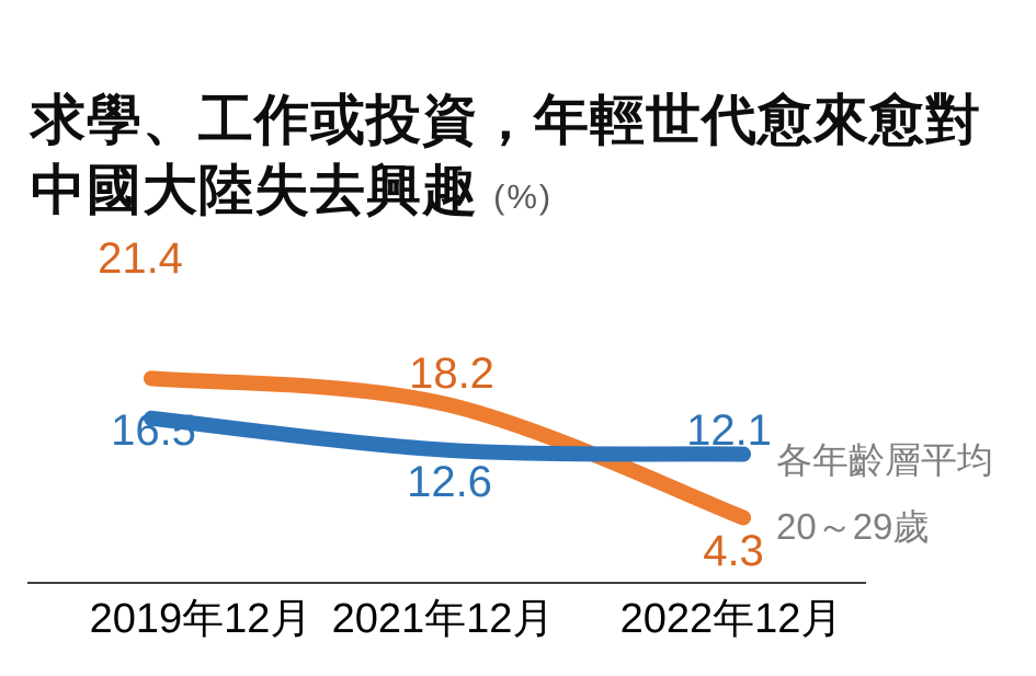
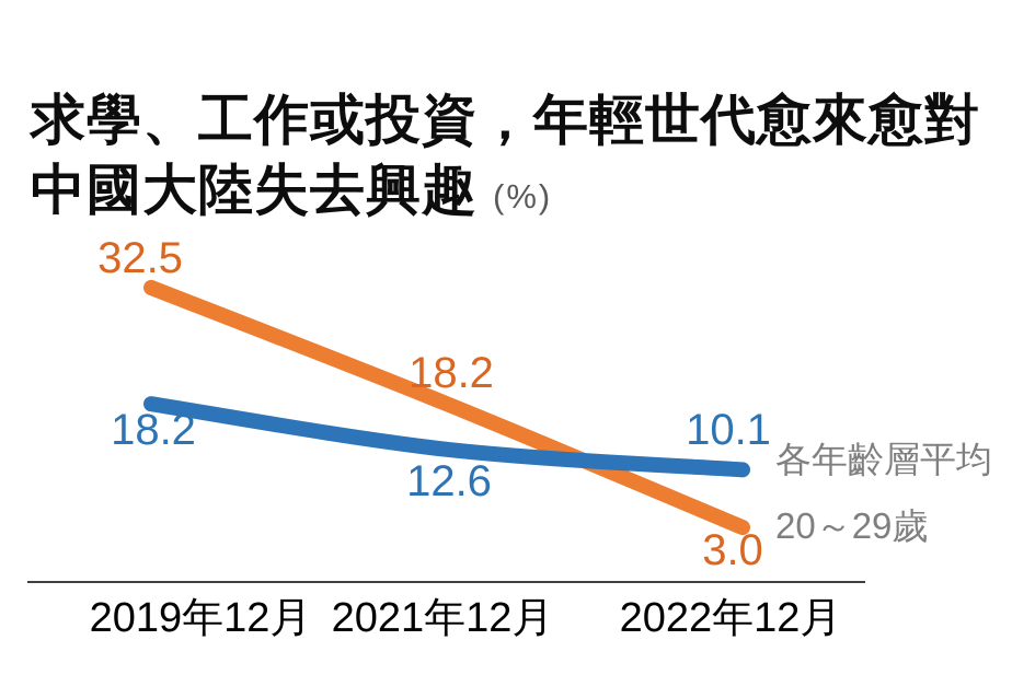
20～29歲/2019年12月: 21.4 -> 32.5
各年齡層平均/2019年12月: 16.5 -> 18.2
20～29歲/2022年12月: 4.3 -> 3.0
各年齡層平均/2022年12月: 12.1 -> 10.1
